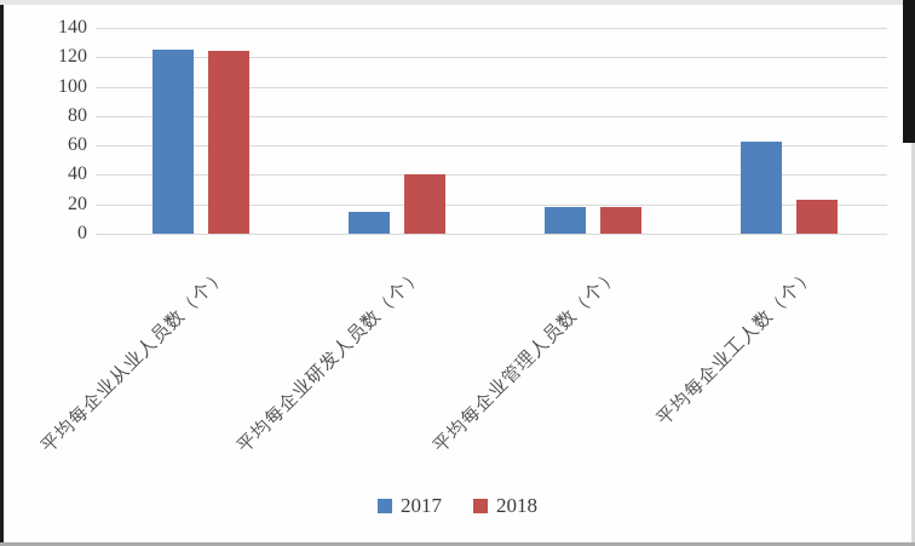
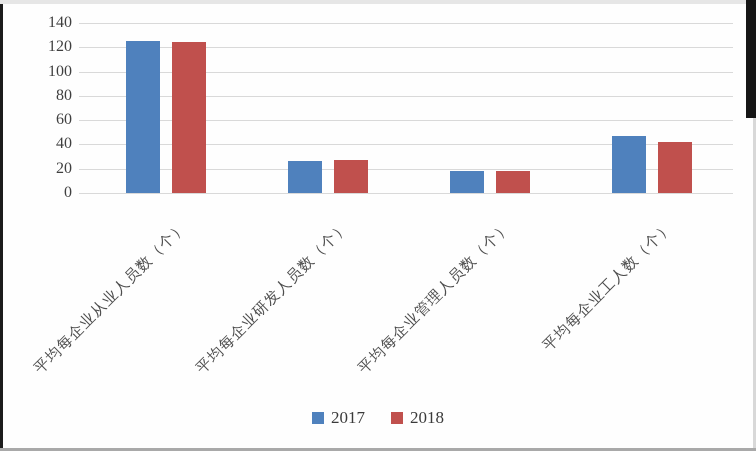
2017/平均每企业研发人员数（个）: 15 -> 26
2018/平均每企业研发人员数（个）: 40 -> 27
2017/平均每企业工人数（个）: 63 -> 47
2018/平均每企业工人数（个）: 23 -> 42
